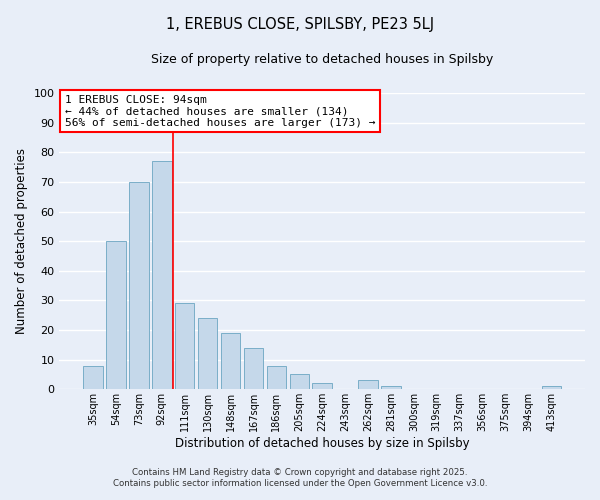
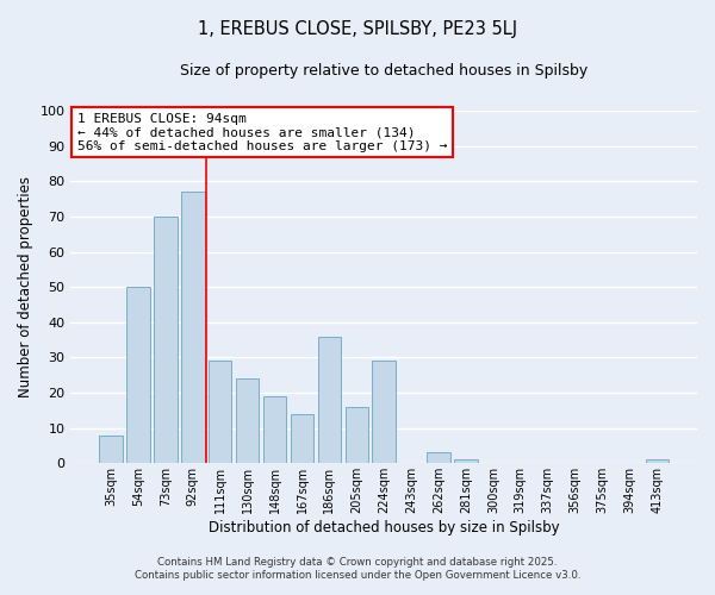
186sqm: 8 -> 36
205sqm: 5 -> 16
224sqm: 2 -> 29
